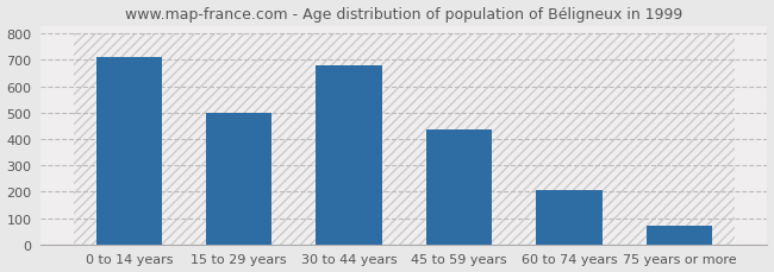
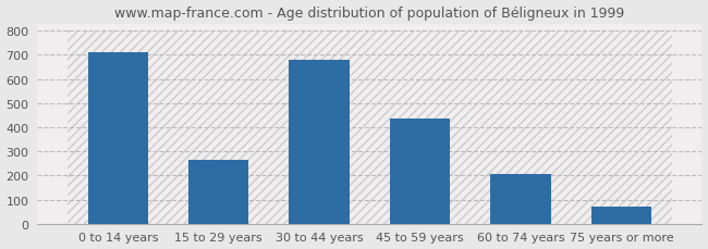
15 to 29 years: 497 -> 265
